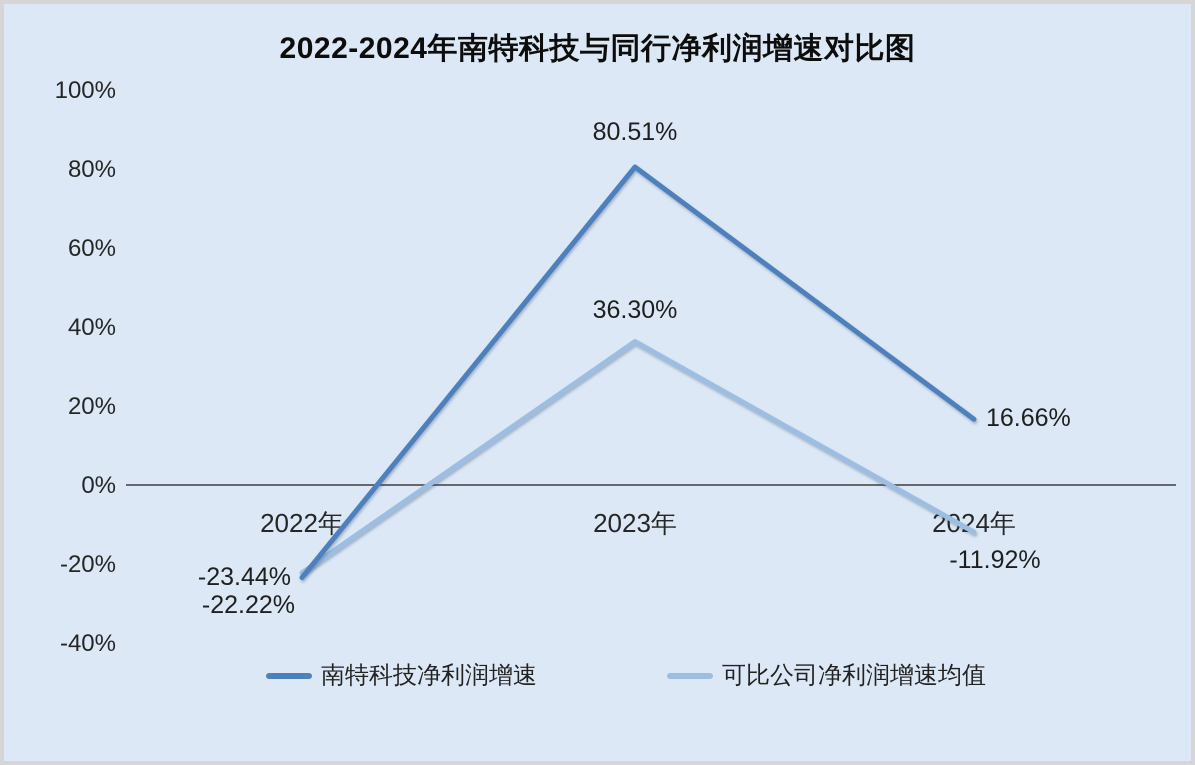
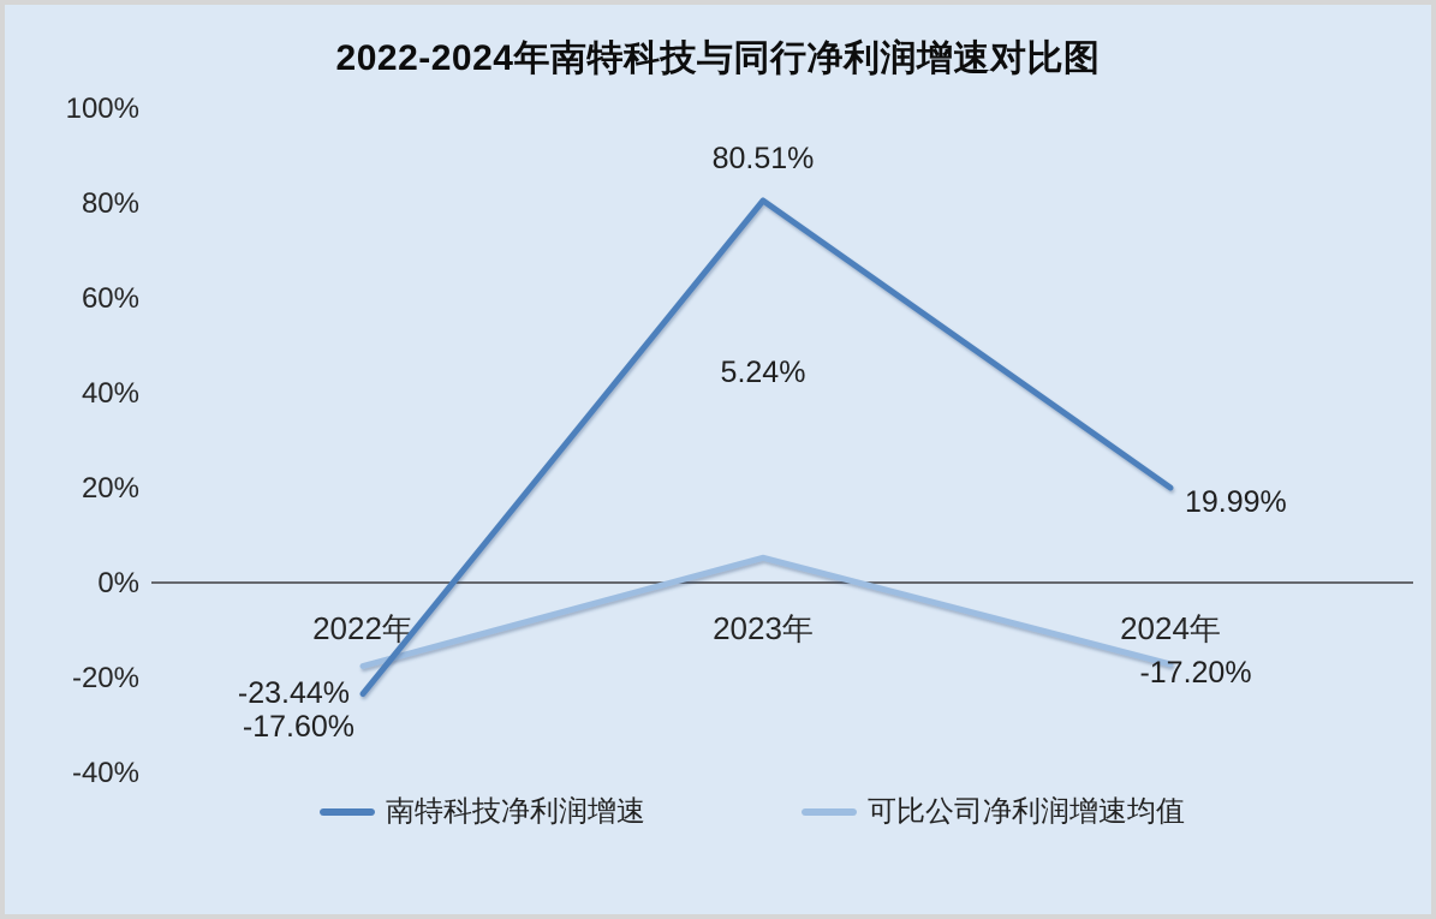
可比公司净利润增速均值/2022年: -22.22% -> -17.60%
可比公司净利润增速均值/2023年: 36.30% -> 5.24%
南特科技净利润增速/2024年: 16.66% -> 19.99%
可比公司净利润增速均值/2024年: -11.92% -> -17.20%
